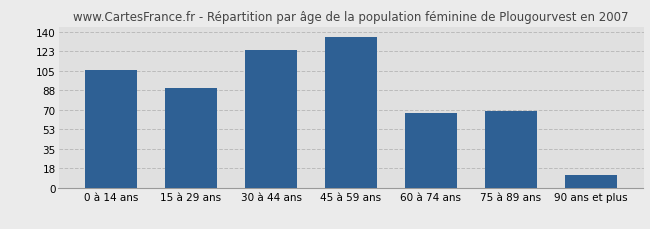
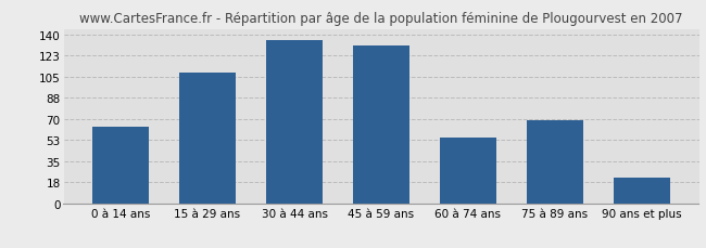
0 à 14 ans: 106 -> 64
15 à 29 ans: 90 -> 109
30 à 44 ans: 124 -> 136
45 à 59 ans: 136 -> 131
60 à 74 ans: 67 -> 55
90 ans et plus: 11 -> 21
